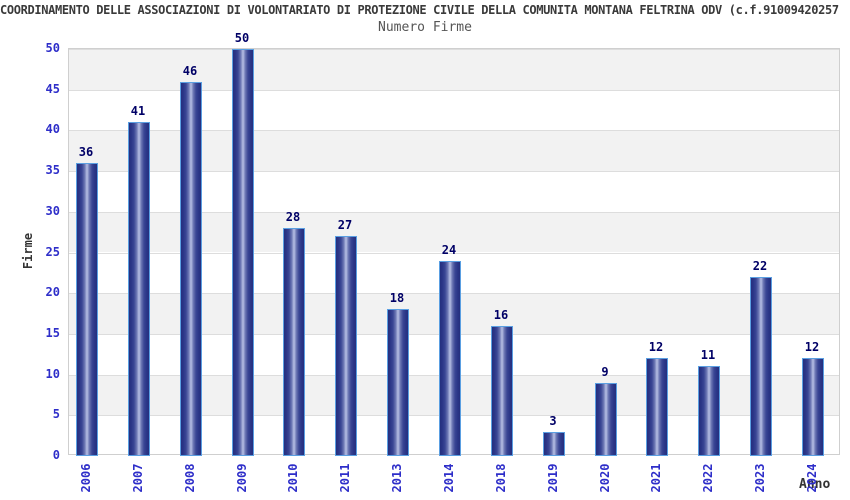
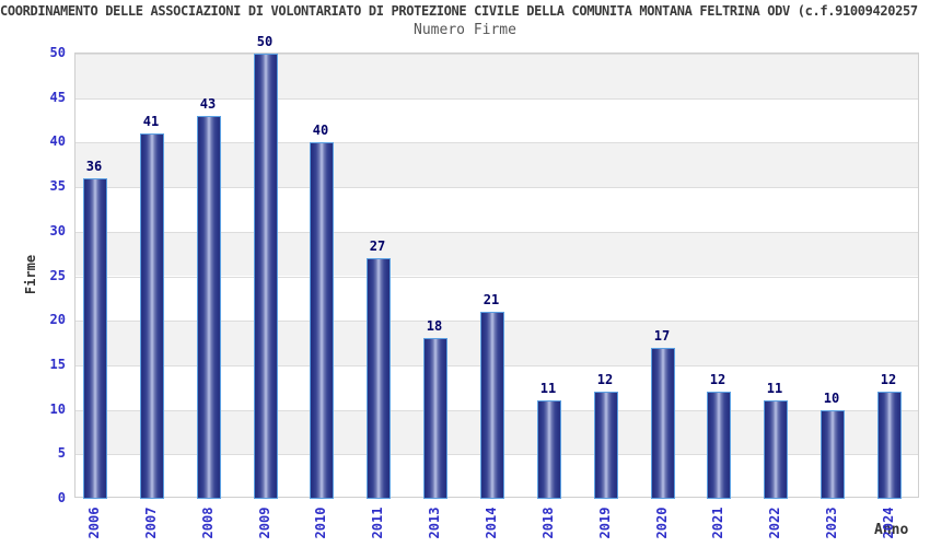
2008: 46 -> 43
2010: 28 -> 40
2014: 24 -> 21
2018: 16 -> 11
2019: 3 -> 12
2020: 9 -> 17
2023: 22 -> 10
